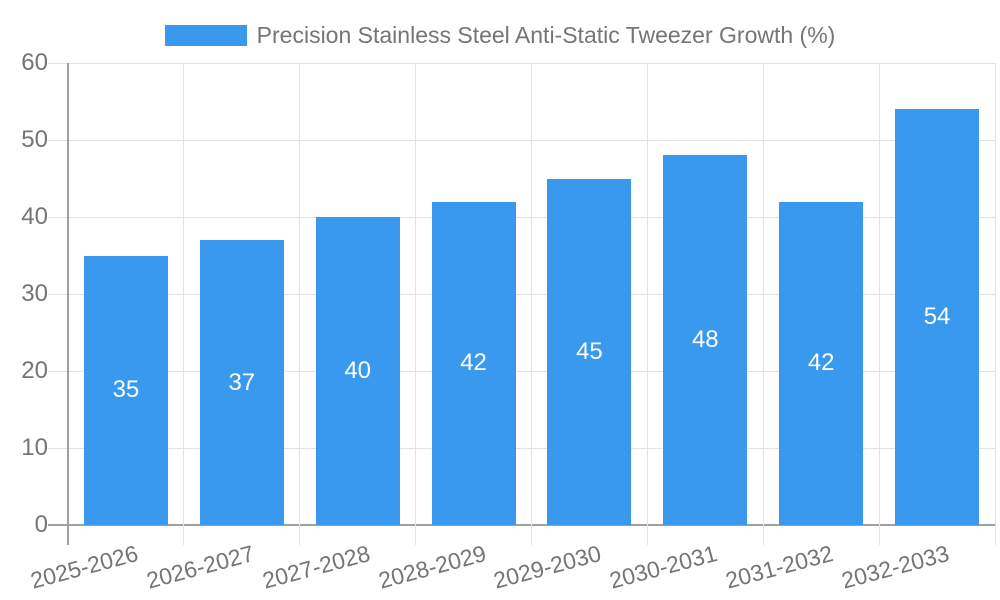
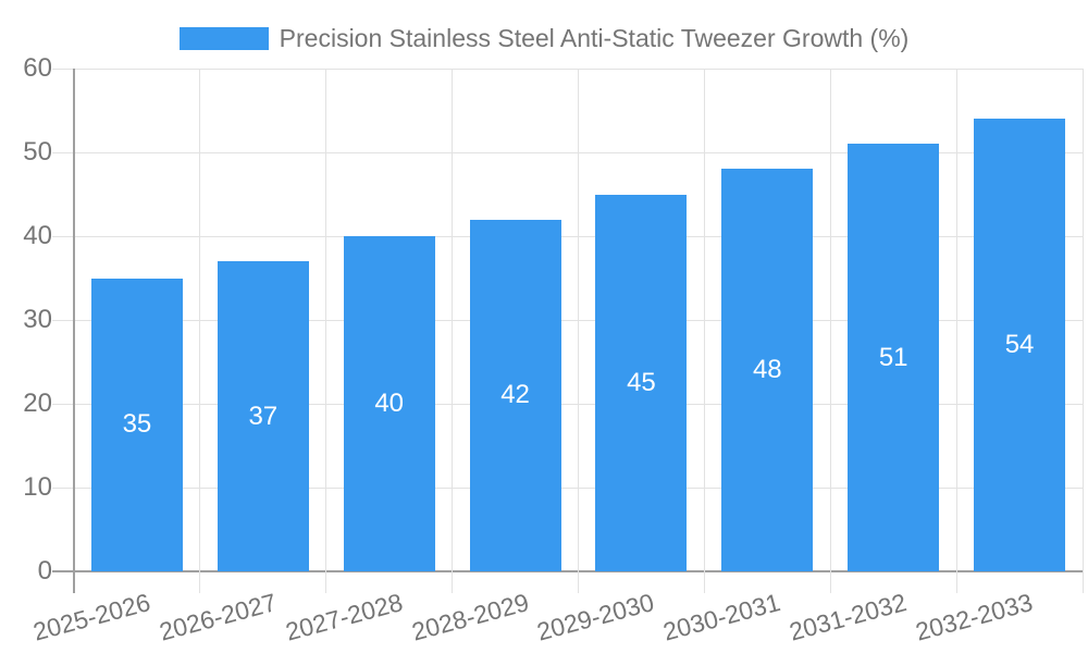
2031-2032: 42 -> 51
